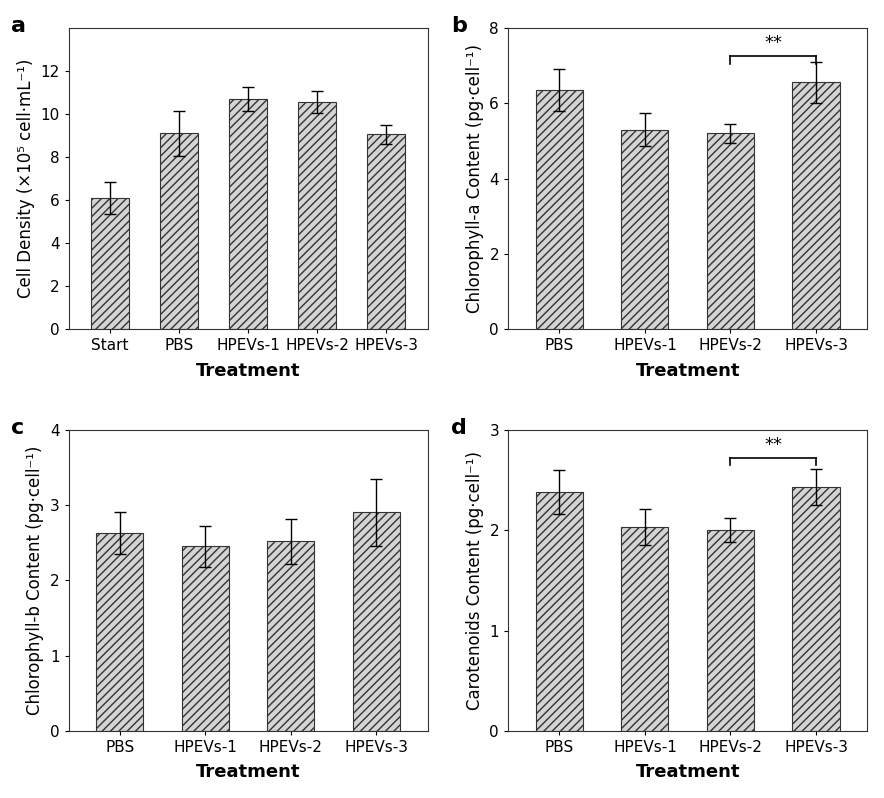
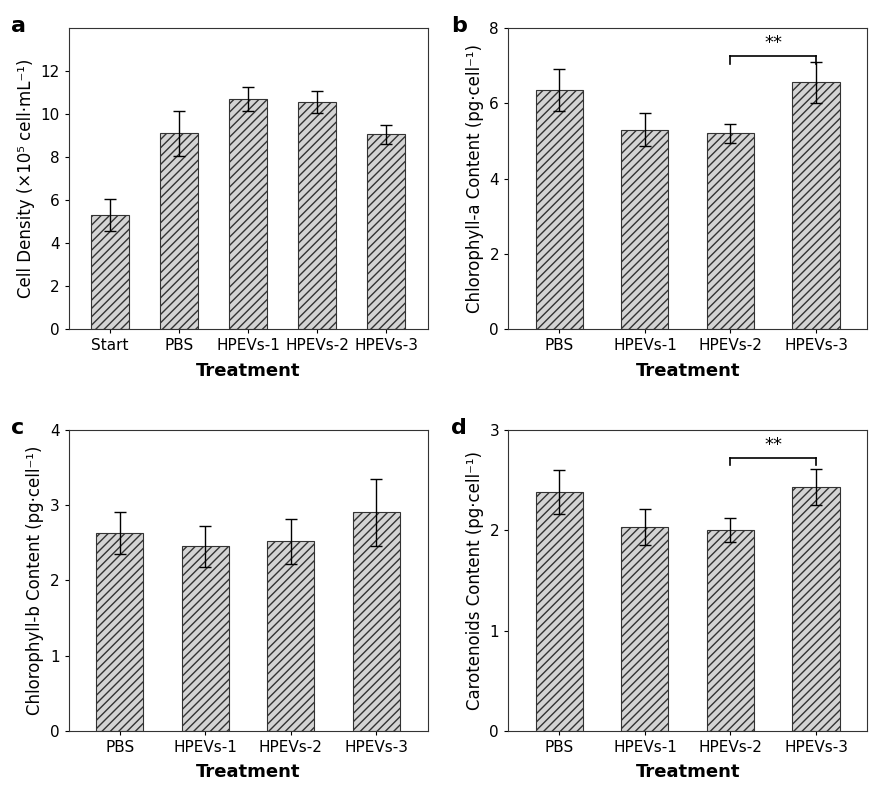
Start: 6.10 -> 5.30
